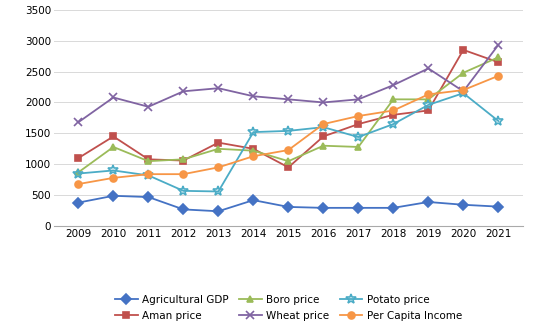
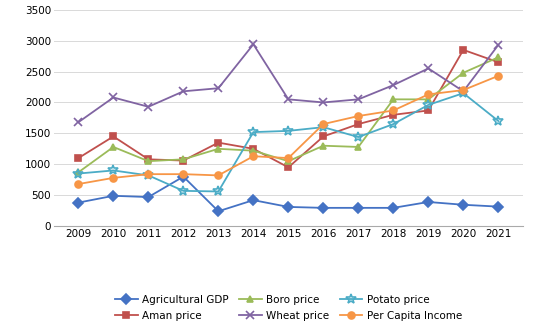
Agricultural GDP/2012: 270 -> 800
Per Capita Income/2013: 950 -> 820
Wheat price/2014: 2100 -> 2940
Per Capita Income/2015: 1230 -> 1100
